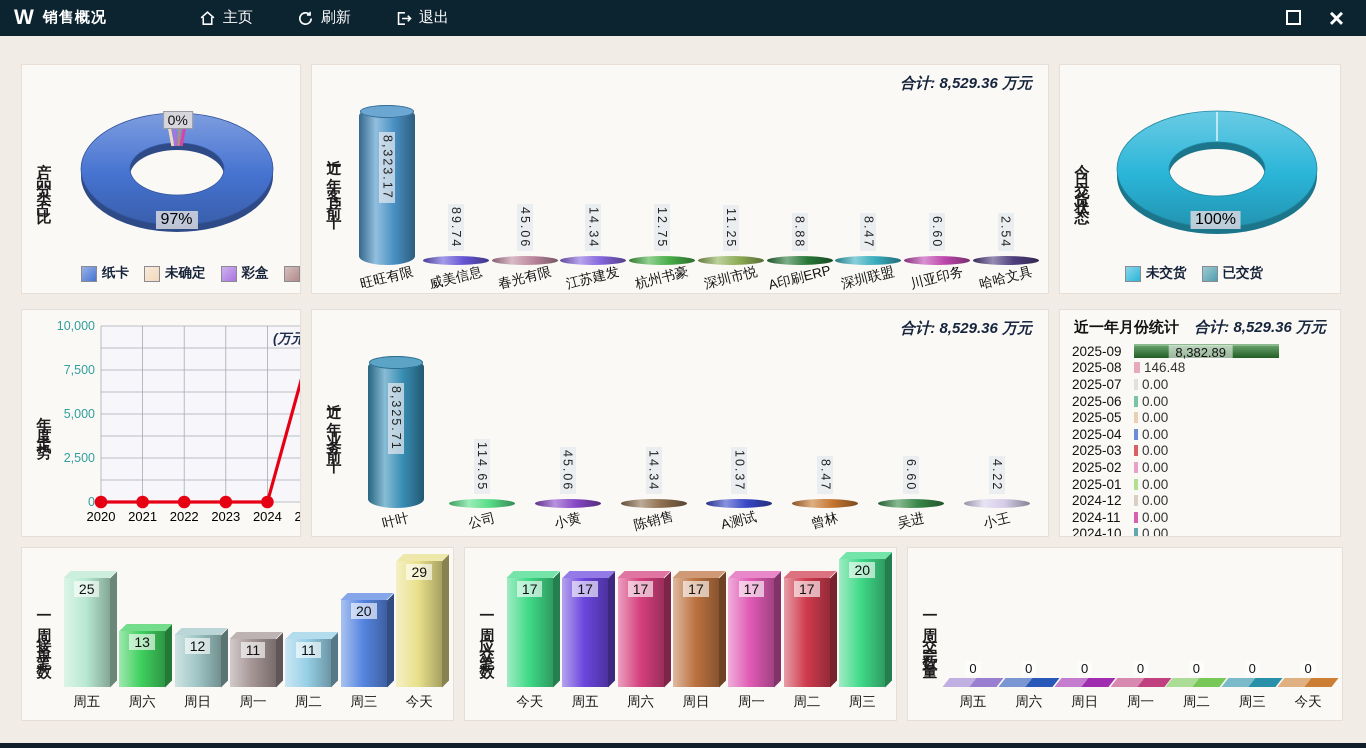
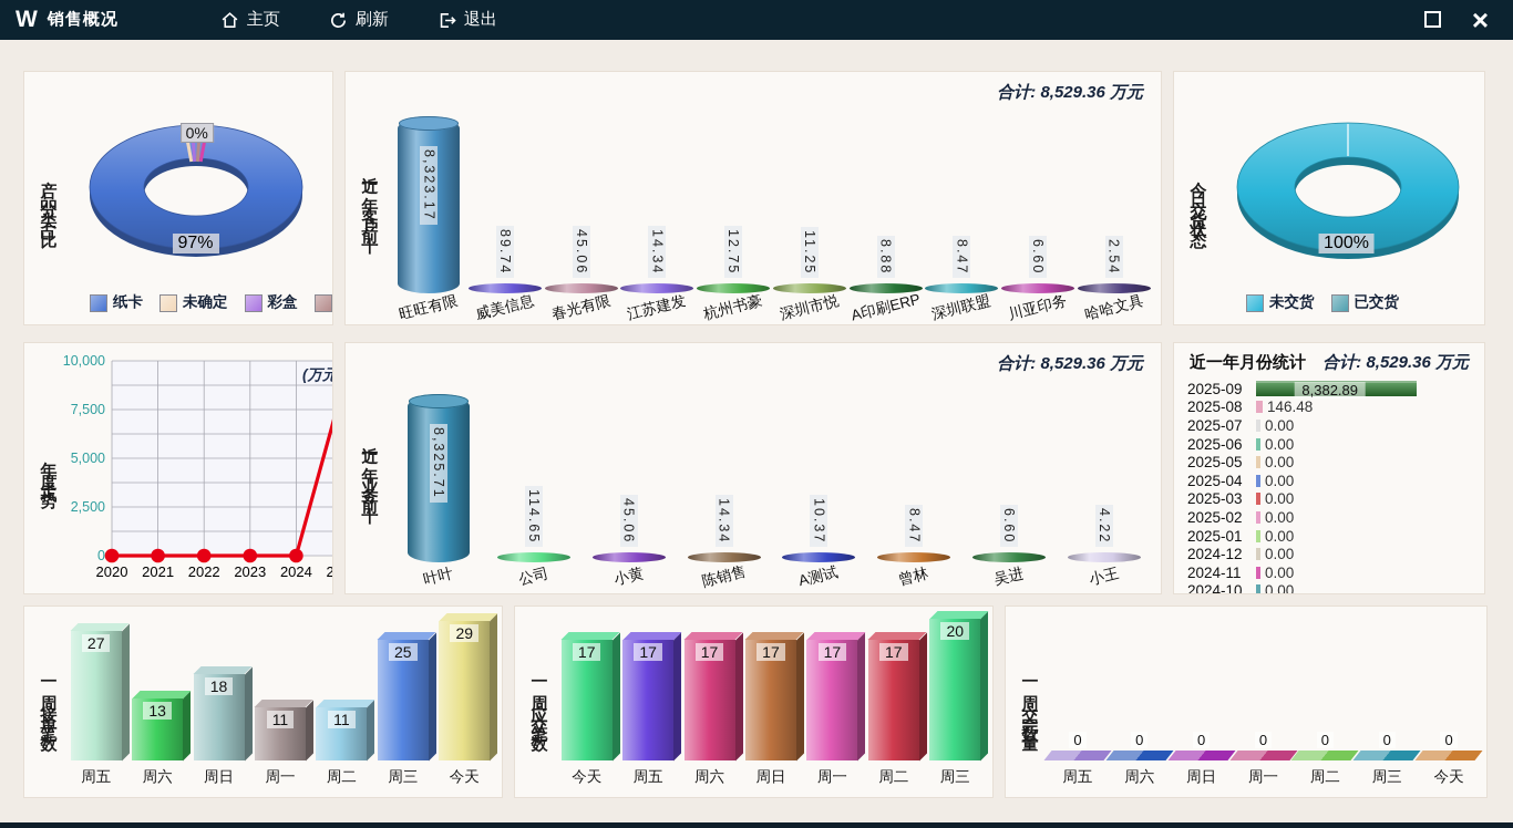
一周接单笔数/周五: 25 -> 27
一周接单笔数/周日: 12 -> 18
一周接单笔数/周三: 20 -> 25
